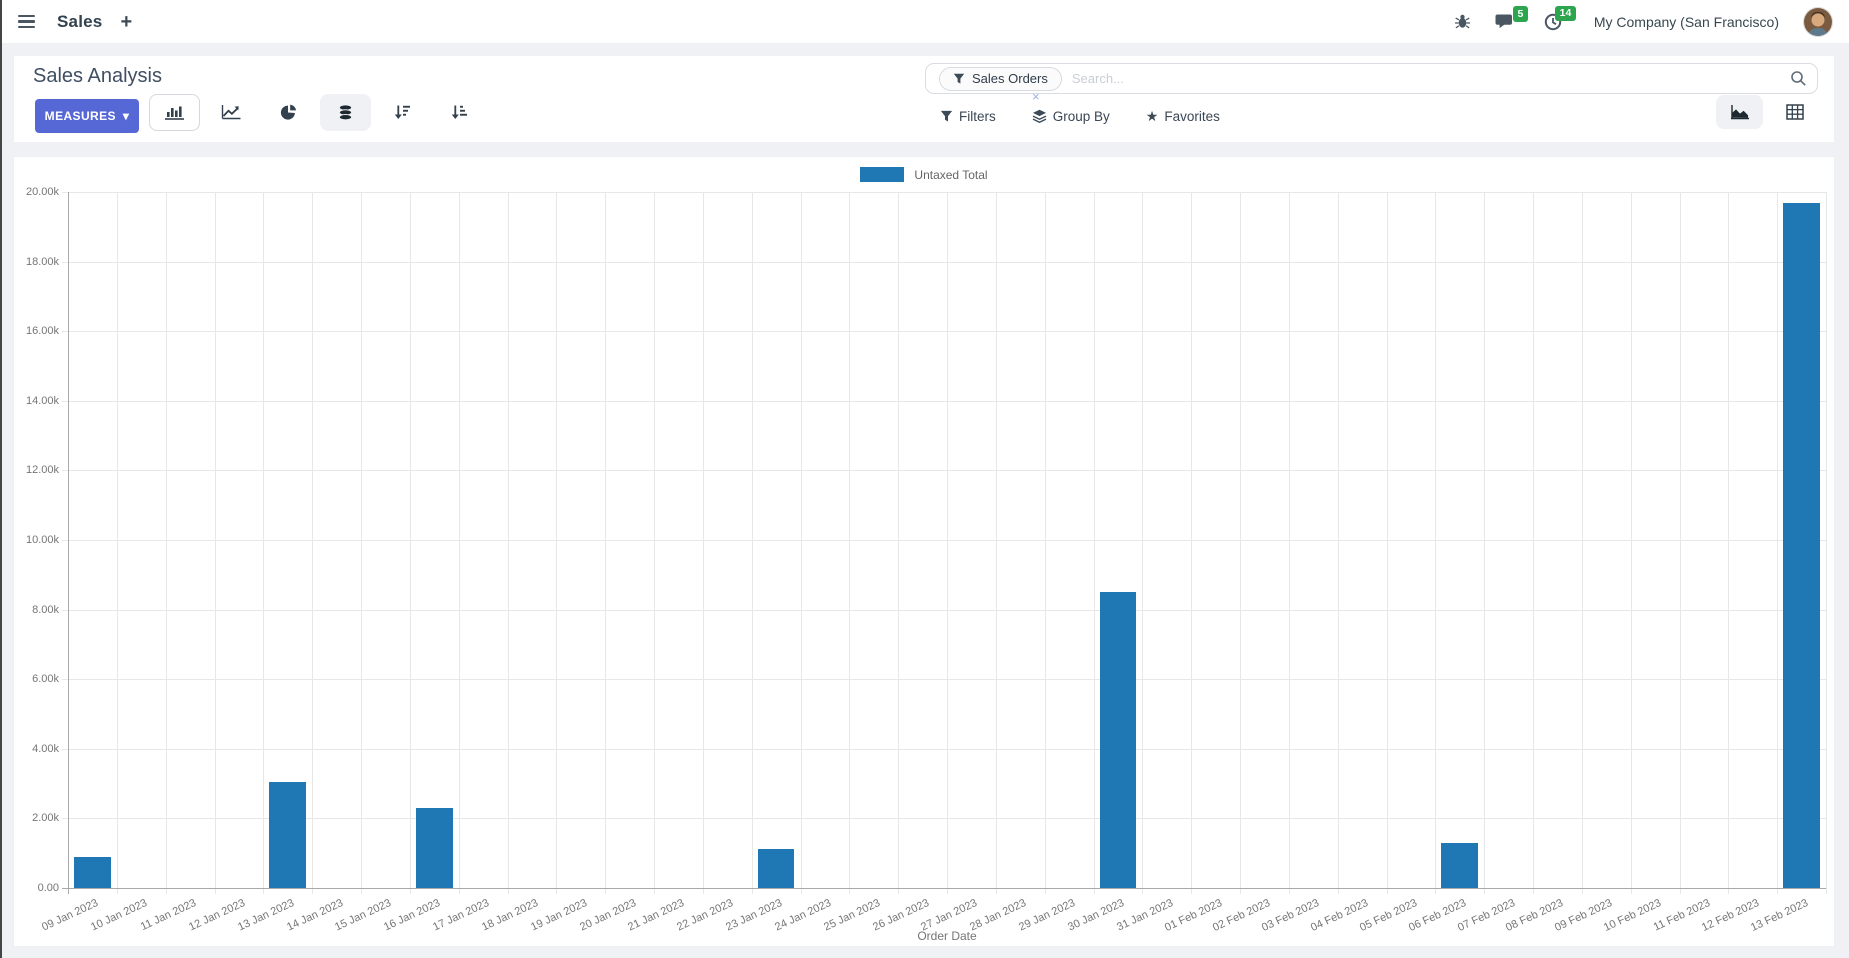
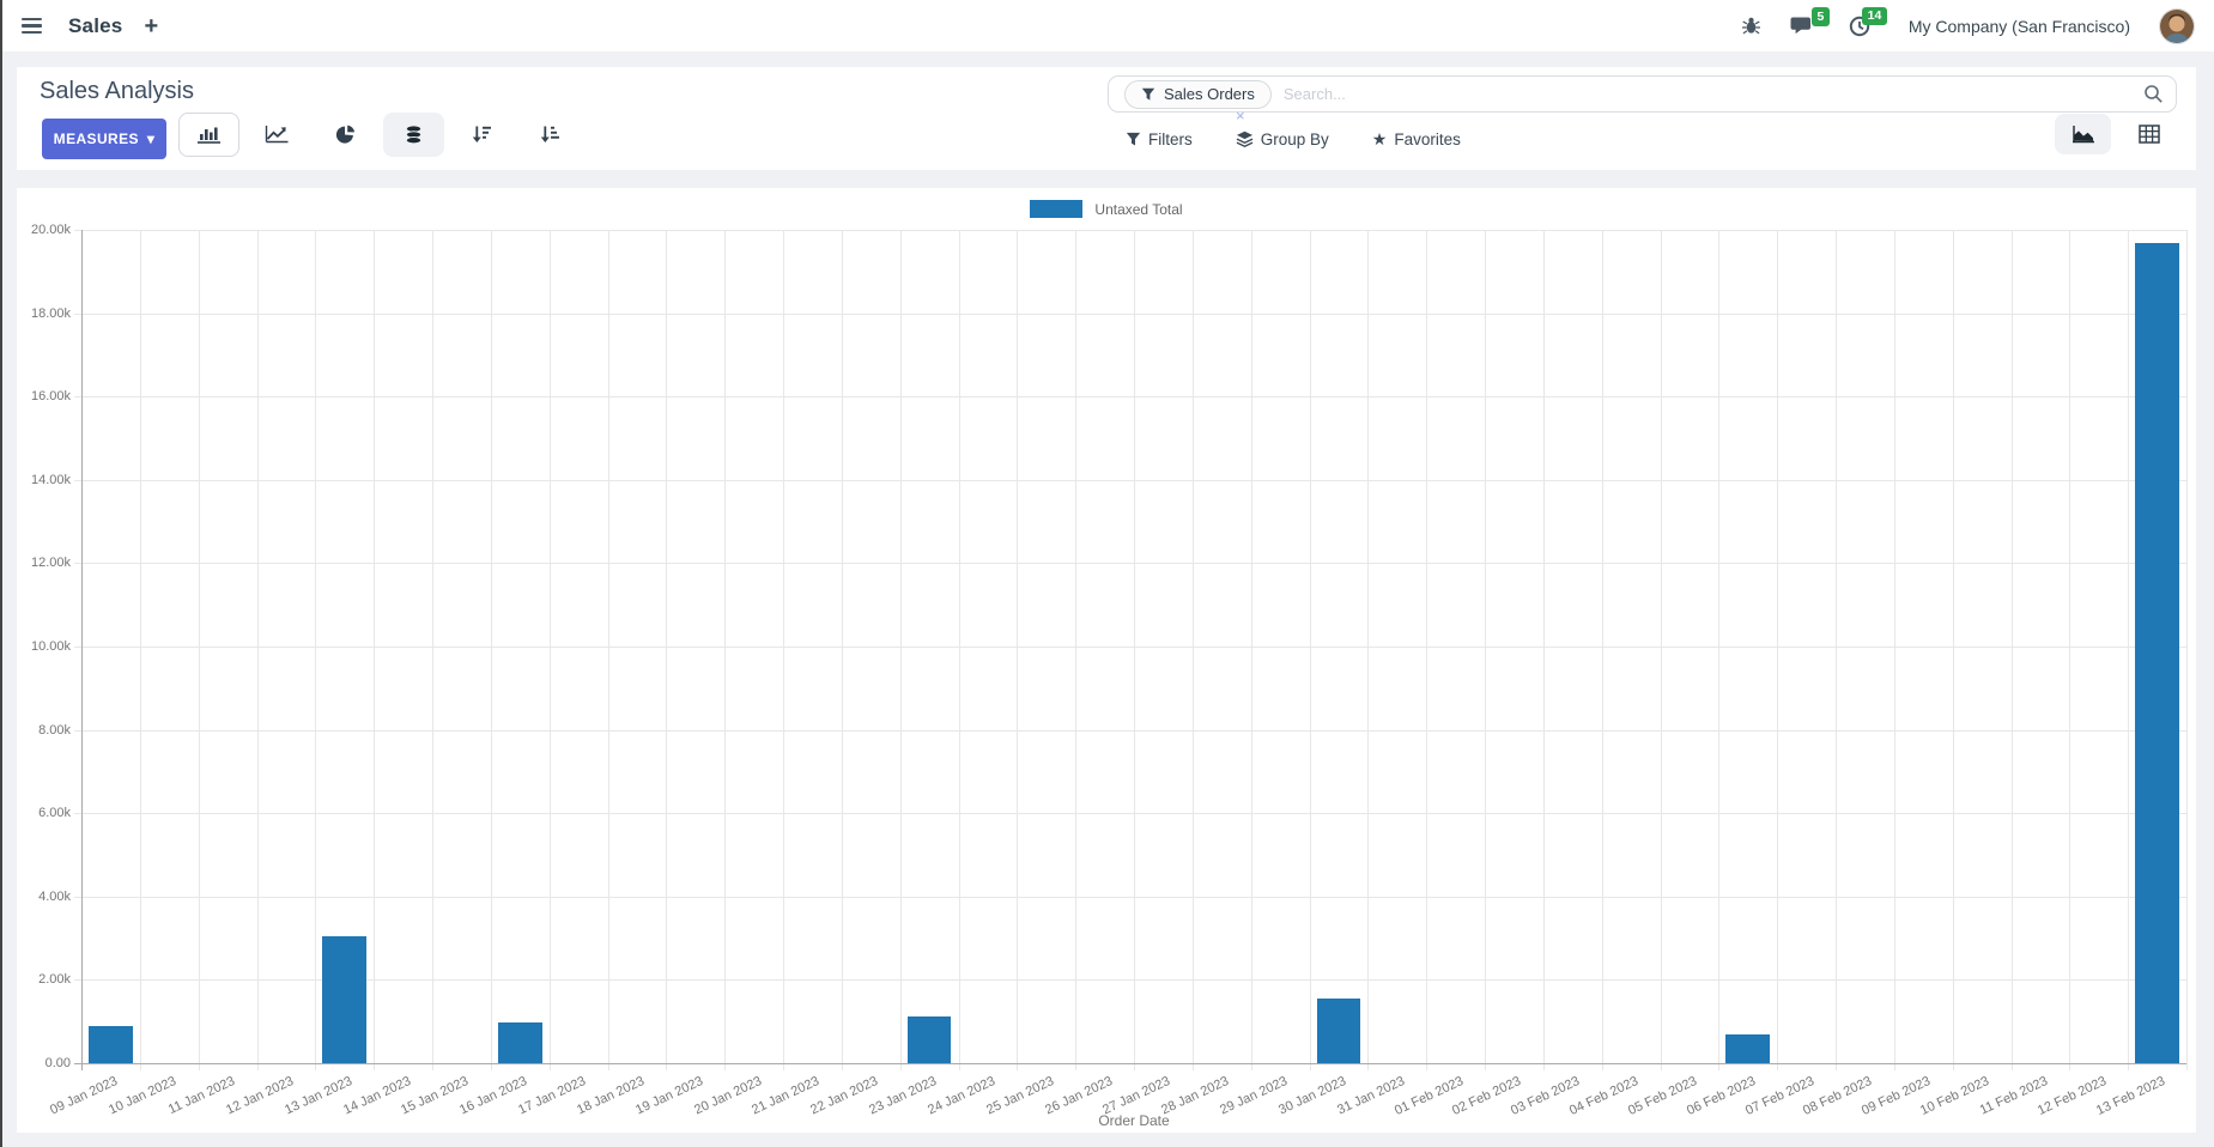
16 Jan 2023: 2.3k -> 1.0k
30 Jan 2023: 8.5k -> 1.6k
06 Feb 2023: 1.3k -> 0.7k
